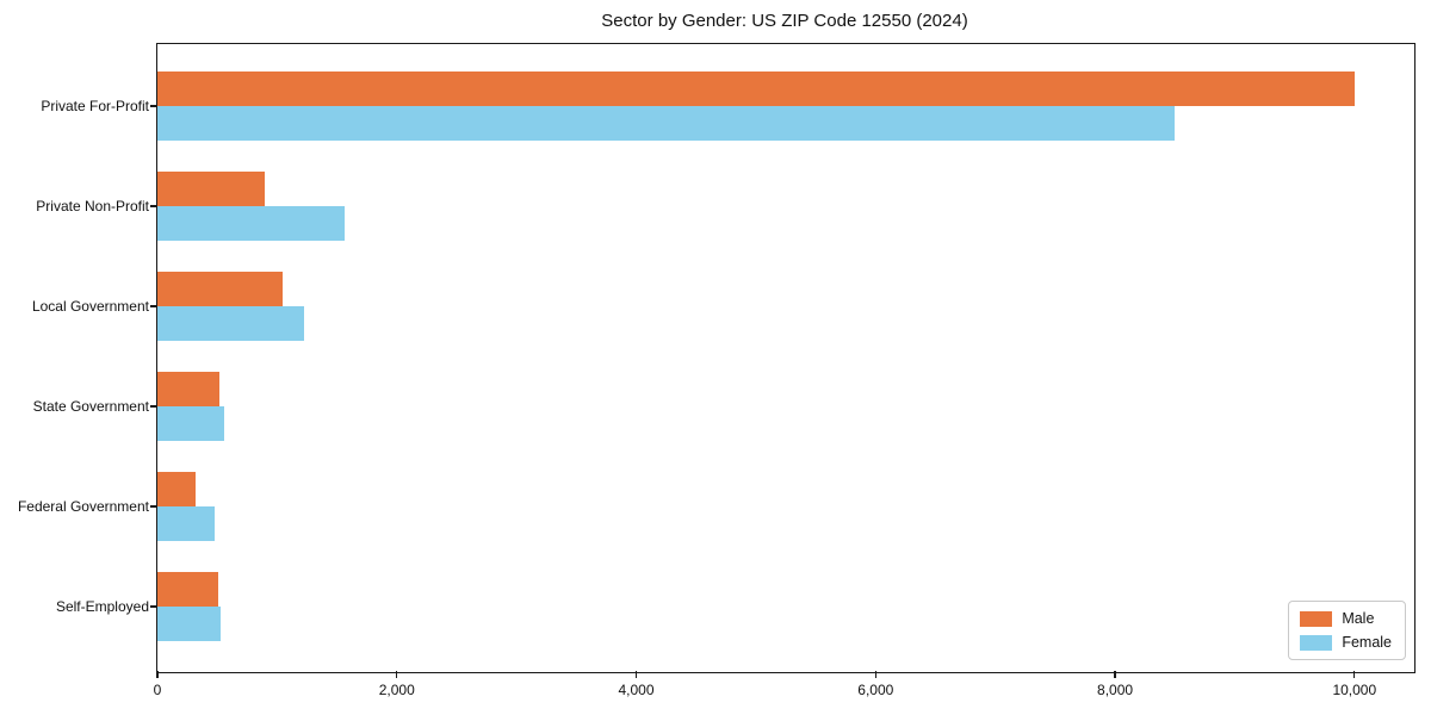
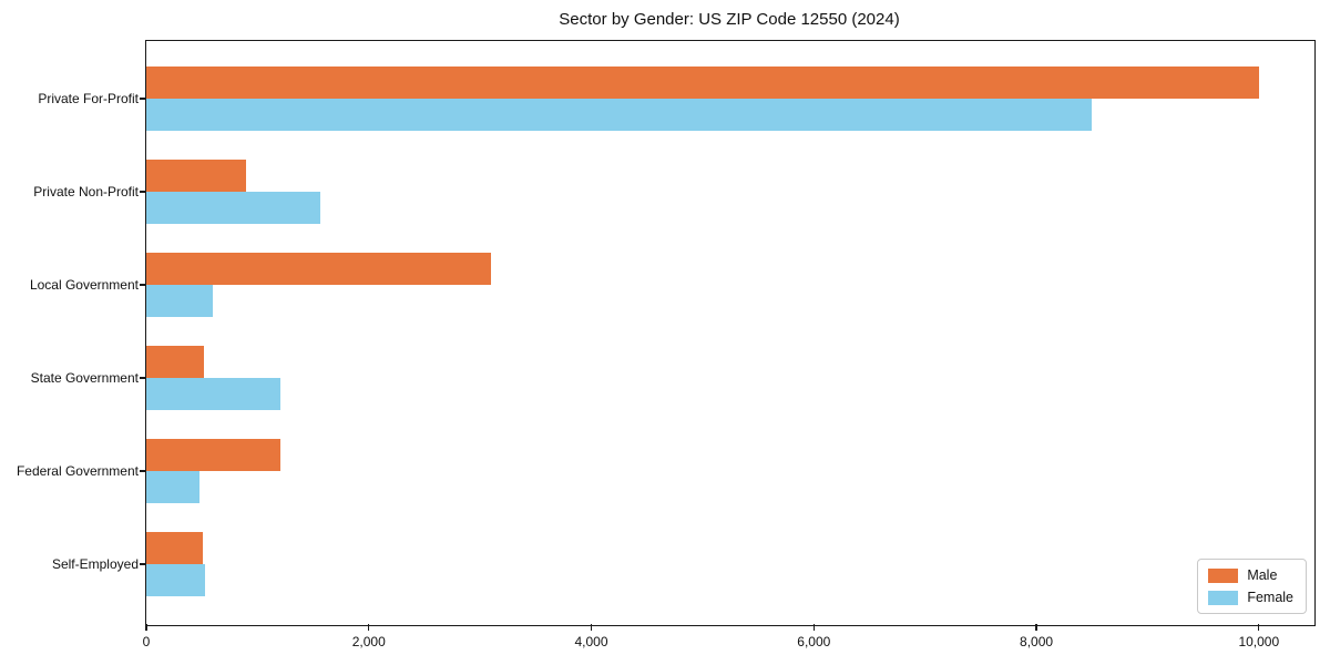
Male/Local Government: 1000 -> 3100
Female/Local Government: 1200 -> 600
Female/State Government: 600 -> 1200
Male/Federal Government: 300 -> 1200
